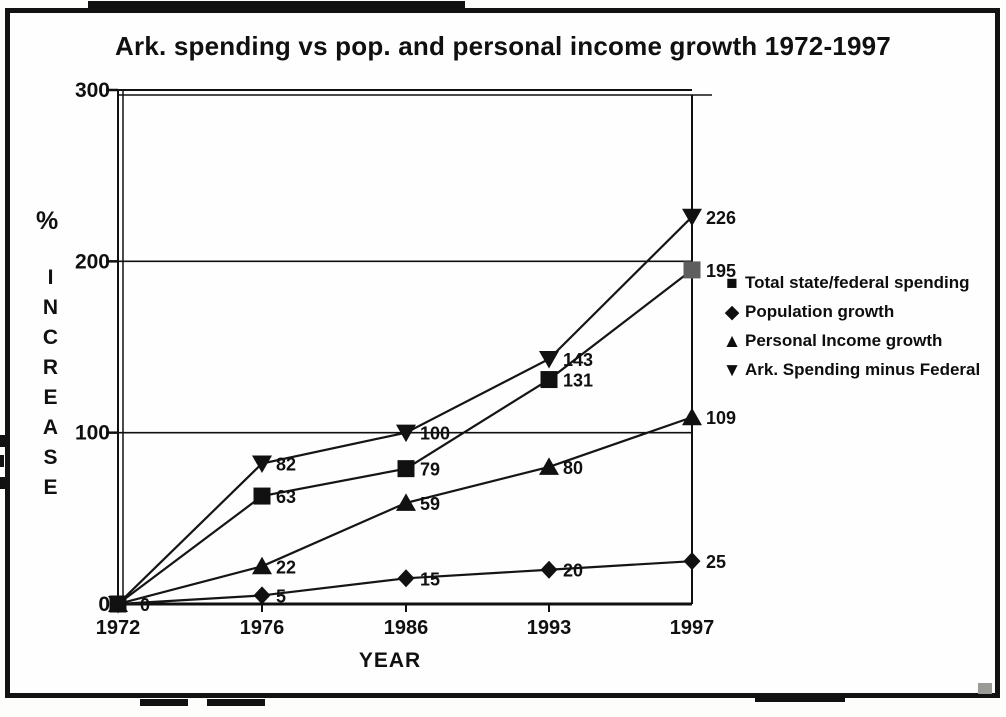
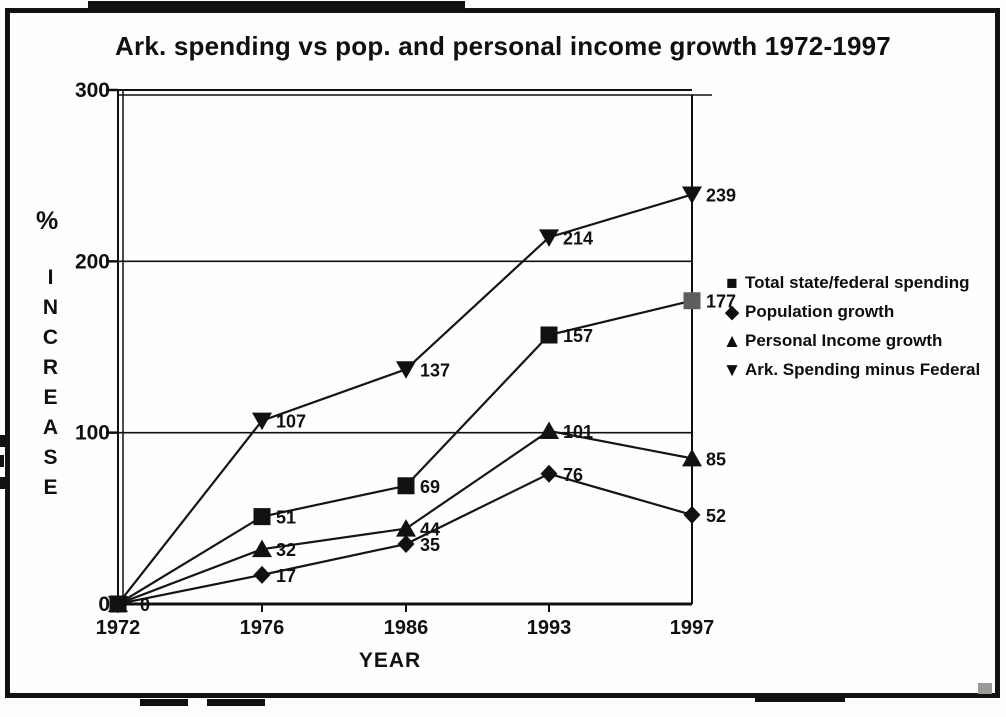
Total state/federal spending/1976: 63 -> 51
Population growth/1976: 5 -> 17
Personal Income growth/1976: 22 -> 32
Ark. Spending minus Federal/1976: 82 -> 107
Total state/federal spending/1986: 79 -> 69
Population growth/1986: 15 -> 35
Personal Income growth/1986: 59 -> 44
Ark. Spending minus Federal/1986: 100 -> 137
Total state/federal spending/1993: 131 -> 157
Population growth/1993: 20 -> 76
Personal Income growth/1993: 80 -> 101
Ark. Spending minus Federal/1993: 143 -> 214
Total state/federal spending/1997: 195 -> 177
Population growth/1997: 25 -> 52
Personal Income growth/1997: 109 -> 85
Ark. Spending minus Federal/1997: 226 -> 239
